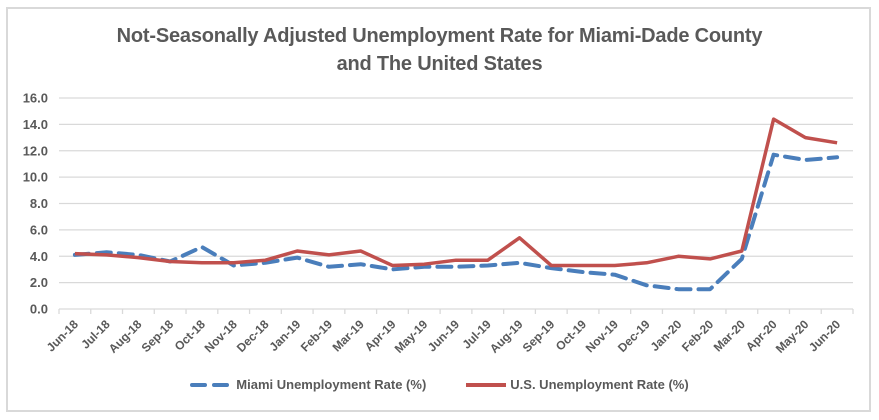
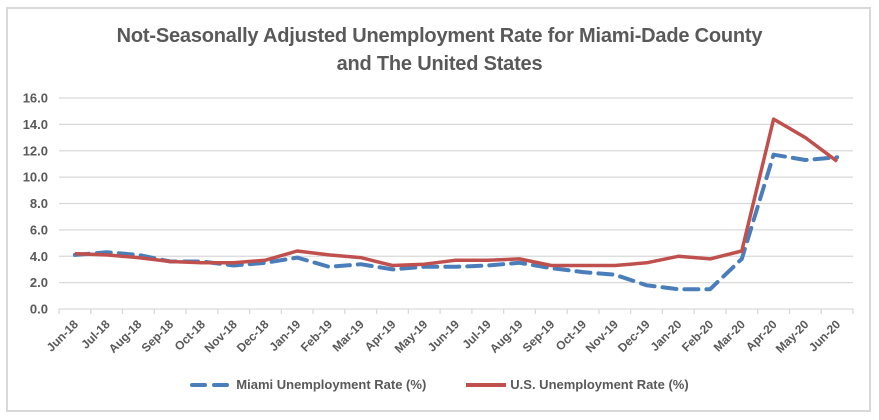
Miami Unemployment Rate (%)/Oct-18: 4.7 -> 3.6
U.S. Unemployment Rate (%)/Mar-19: 4.4 -> 3.9
U.S. Unemployment Rate (%)/Aug-19: 5.4 -> 3.8
U.S. Unemployment Rate (%)/Jun-20: 12.6 -> 11.2
